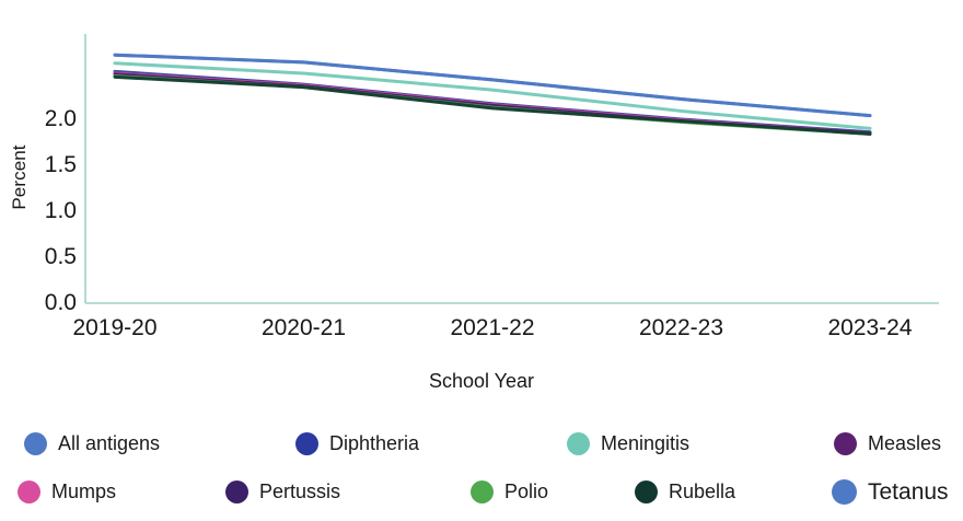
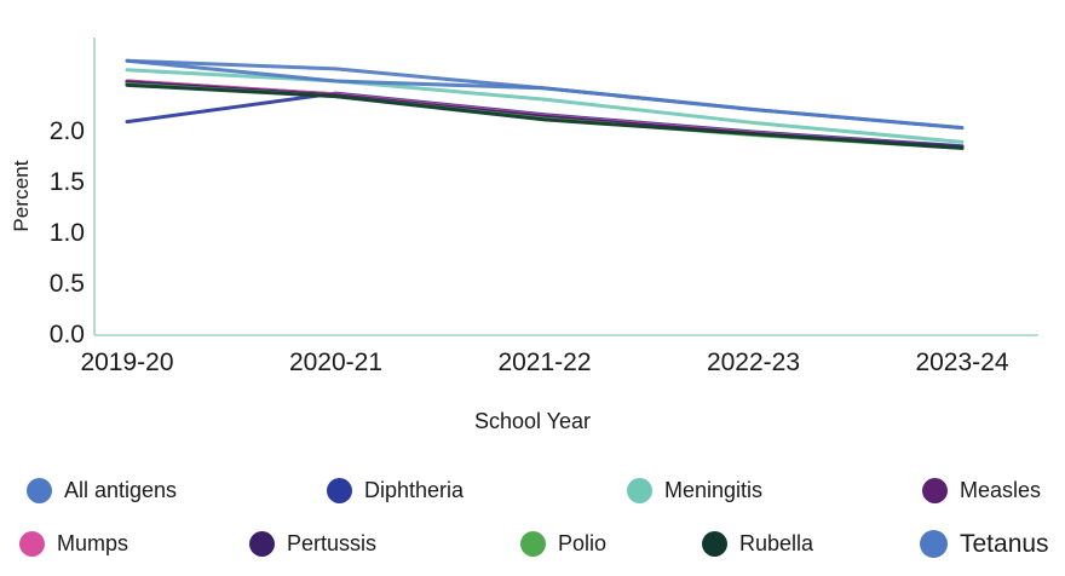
Diphtheria/2019-20: 2.5 -> 2.1
Tetanus/2020-21: 2.6 -> 2.5
